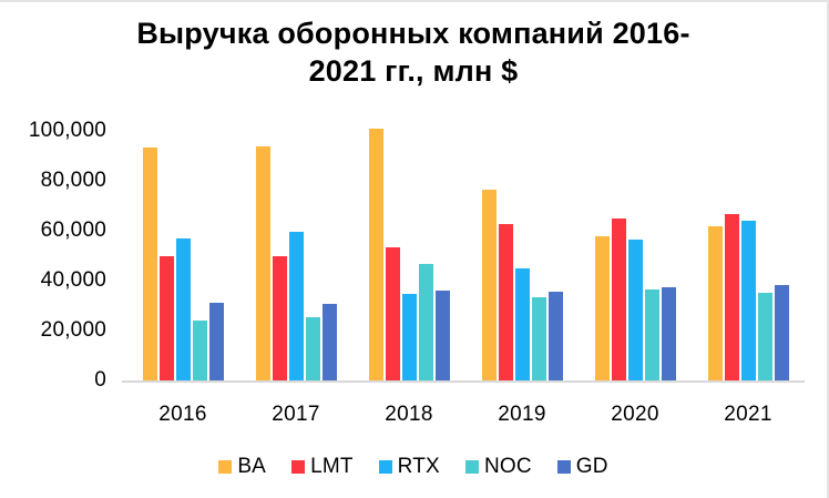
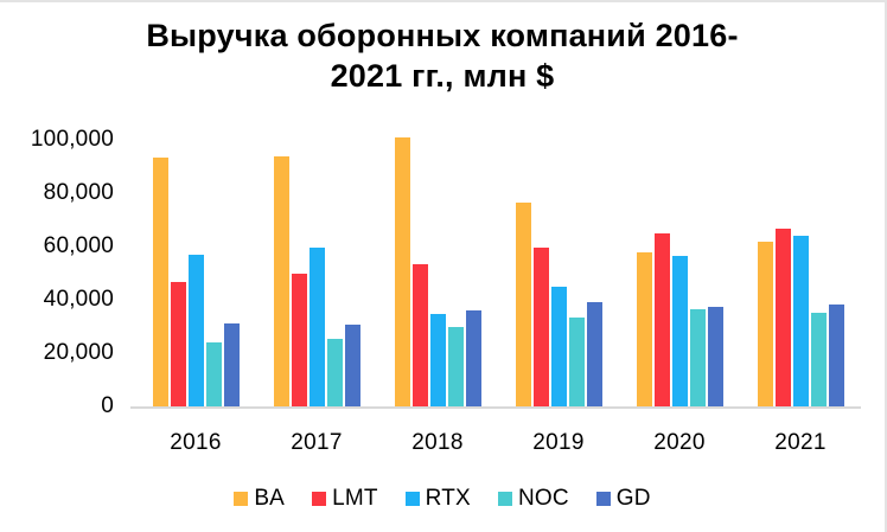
LMT/2016: 50000 -> 47000
NOC/2018: 47000 -> 30000
LMT/2019: 63000 -> 60000
GD/2019: 36000 -> 39000
